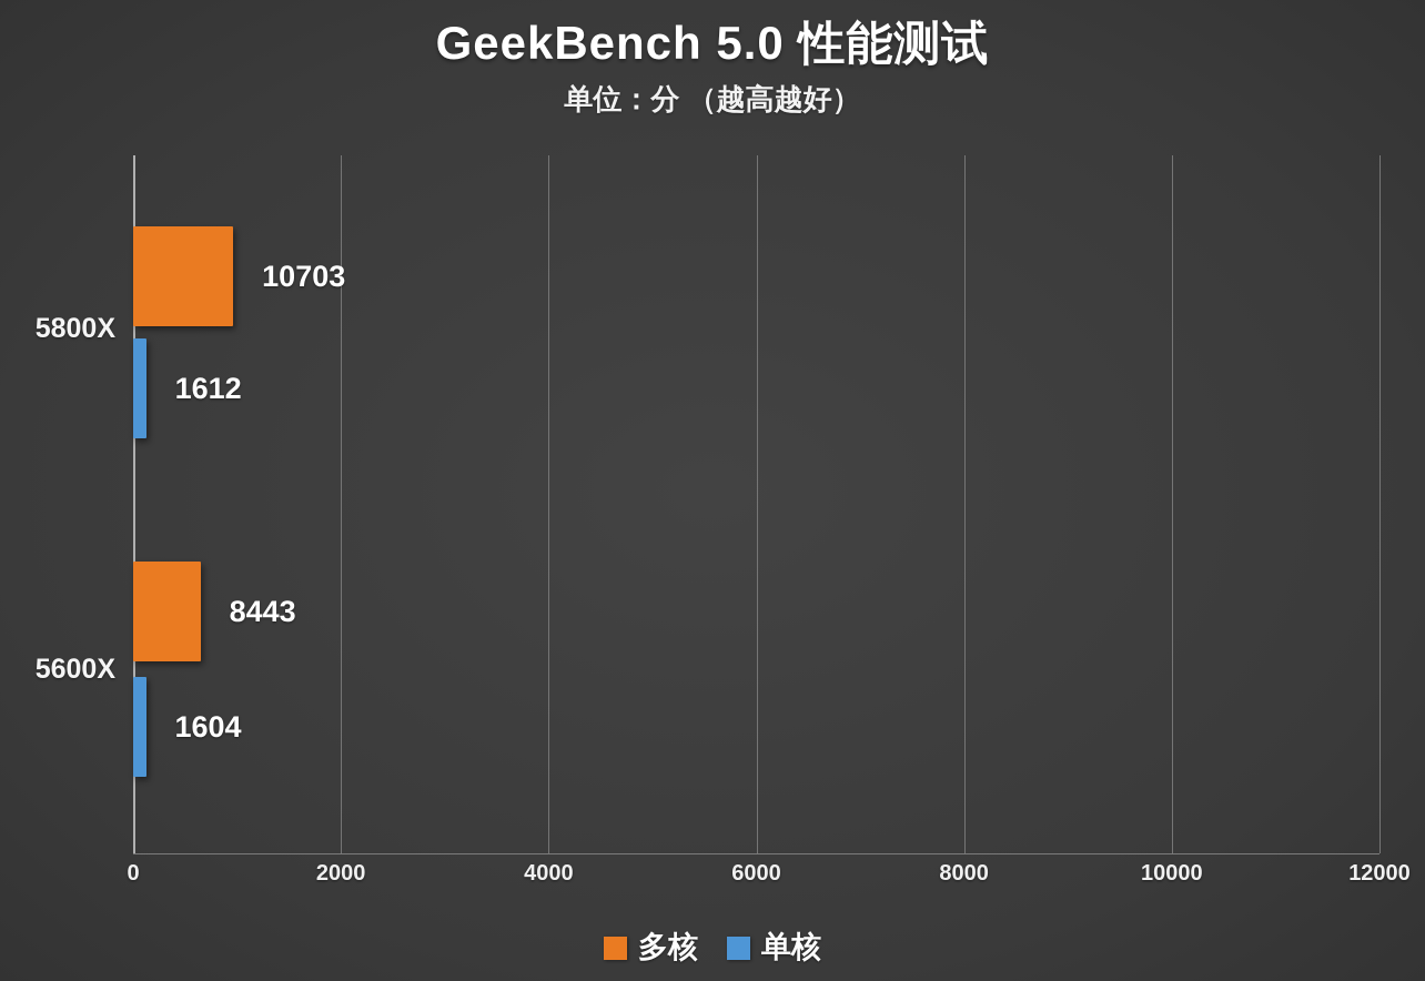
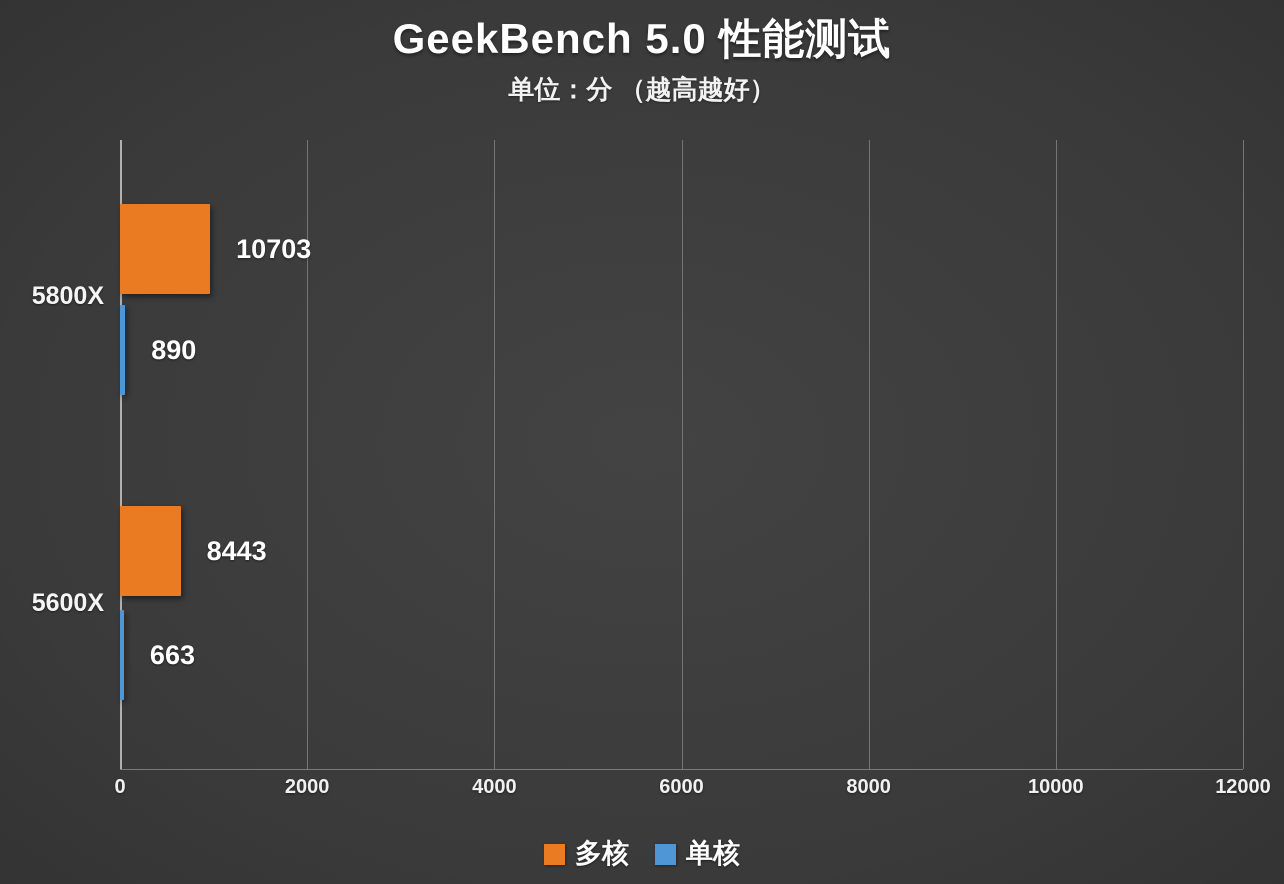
单核/5800X: 1612 -> 890
单核/5600X: 1604 -> 663
